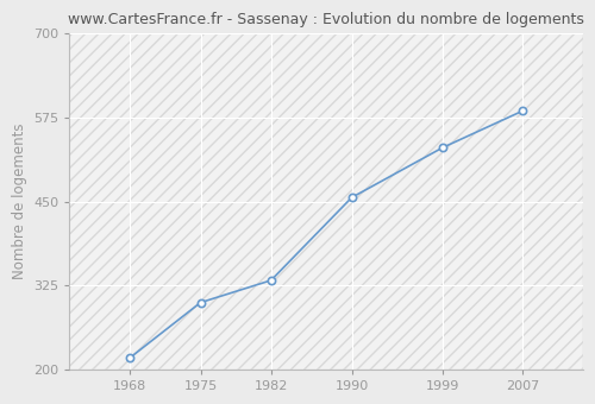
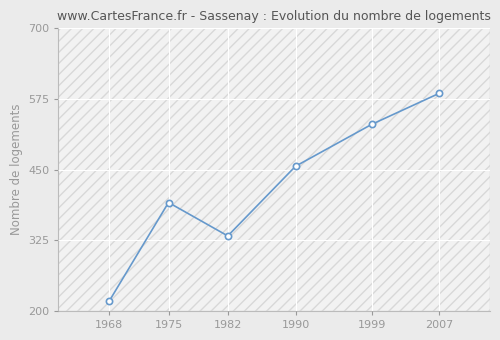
1975: 300 -> 392
